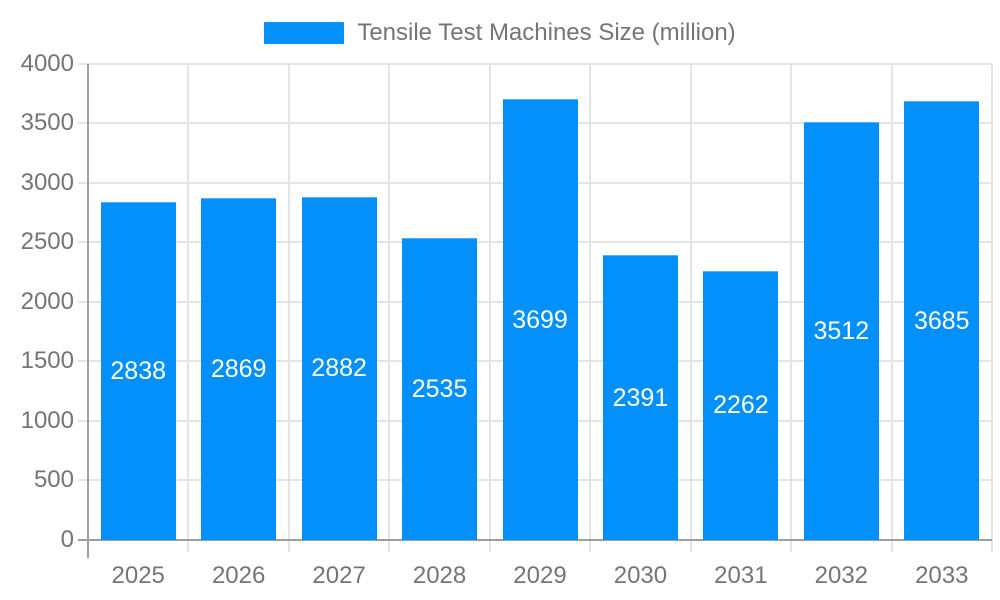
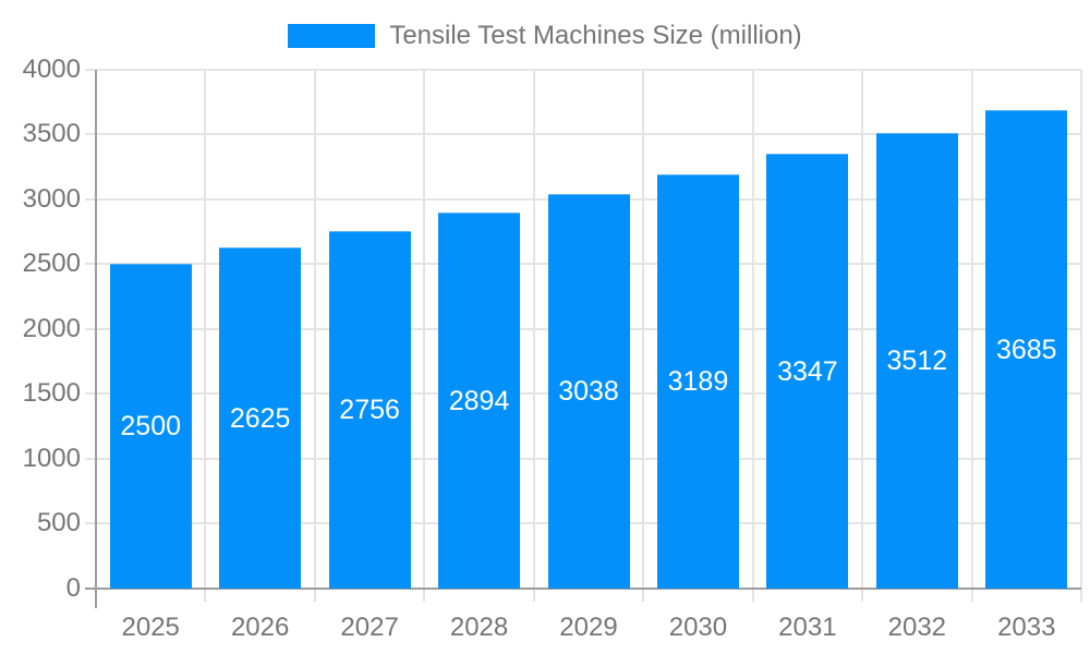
2025: 2838 -> 2500
2026: 2869 -> 2625
2027: 2882 -> 2756
2028: 2535 -> 2894
2029: 3699 -> 3038
2030: 2391 -> 3189
2031: 2262 -> 3347
